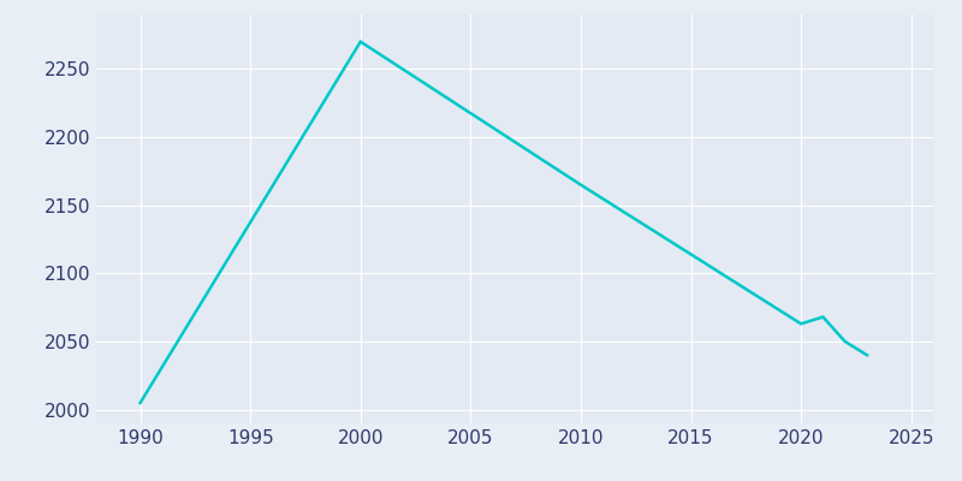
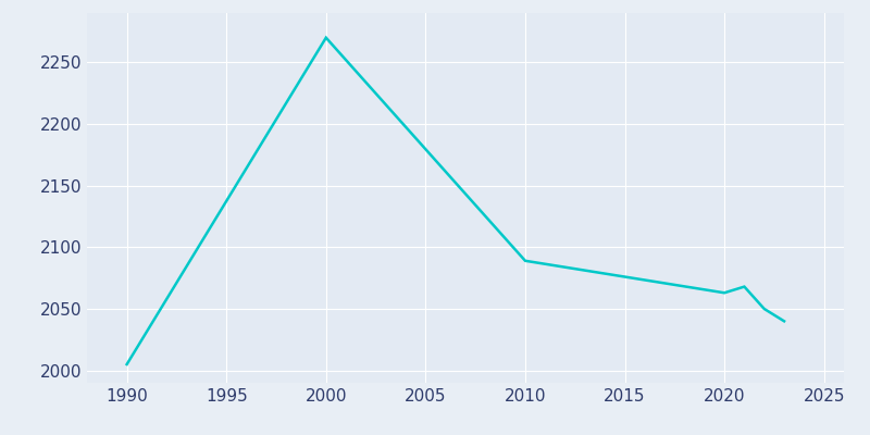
2010: 2165 -> 2089
